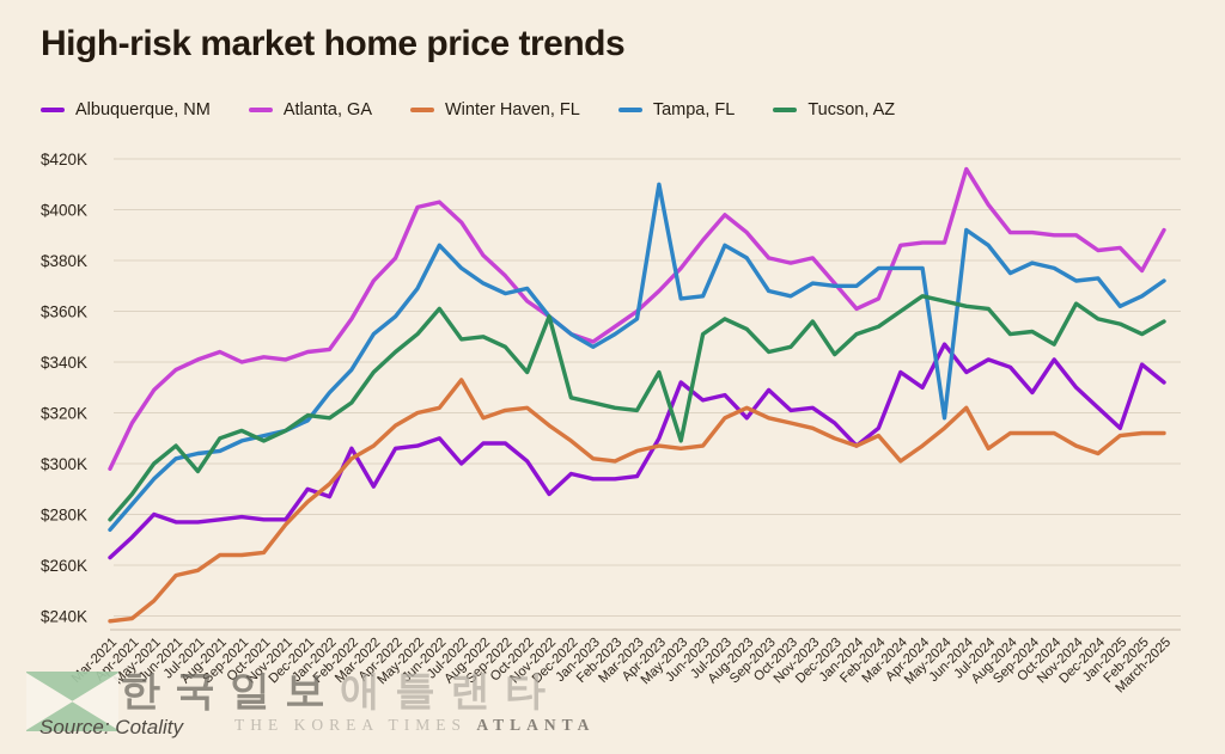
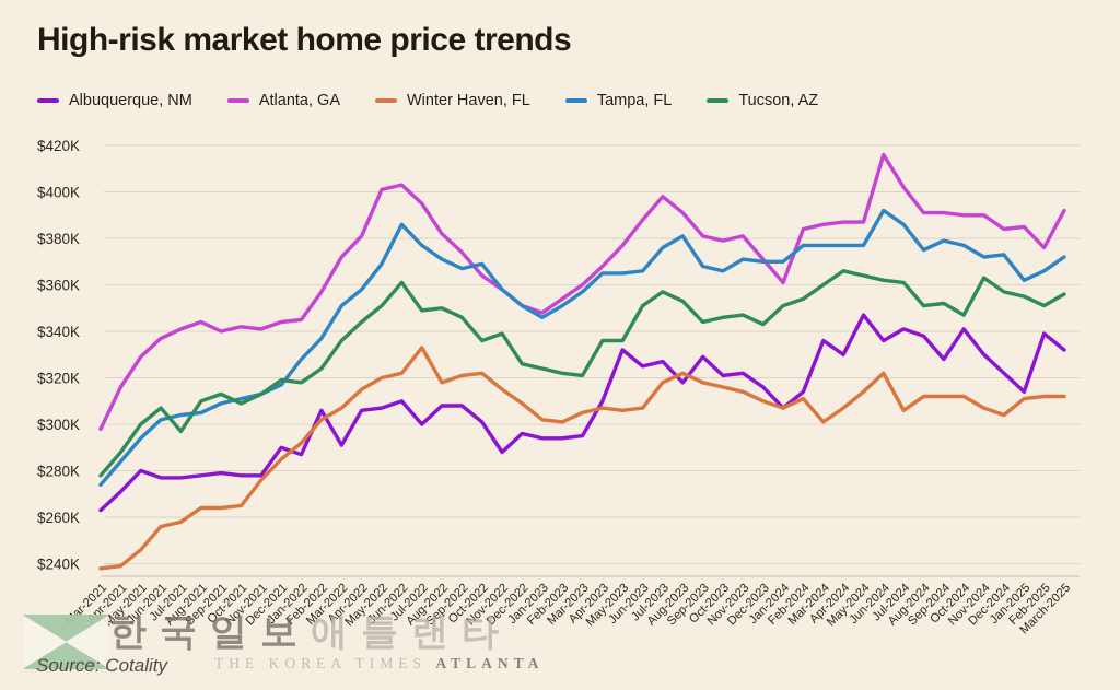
Tucson, AZ/Nov-2022: $358K -> $339K
Tampa, FL/Apr-2023: $410K -> $365K
Tucson, AZ/May-2023: $309K -> $336K
Tampa, FL/Jul-2023: $386K -> $376K
Tucson, AZ/Nov-2023: $356K -> $347K
Atlanta, GA/Feb-2024: $365K -> $384K
Tampa, FL/May-2024: $318K -> $377K
